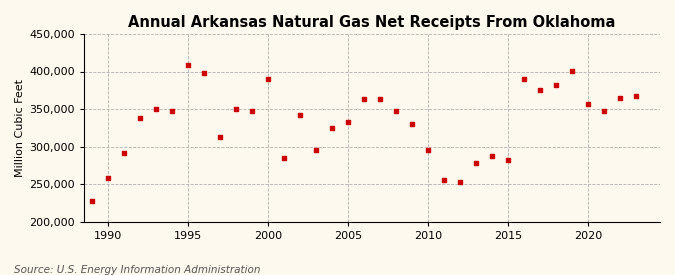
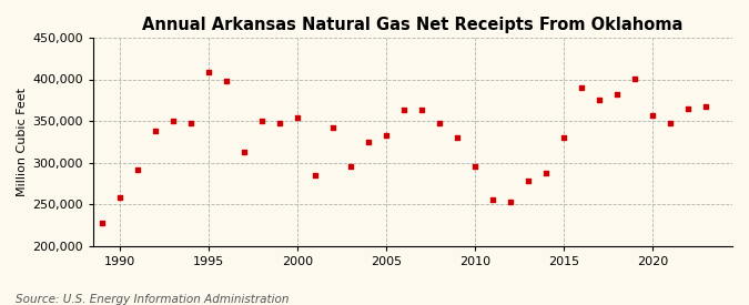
2000: 390,000 -> 354,000
2015: 282,000 -> 330,000
